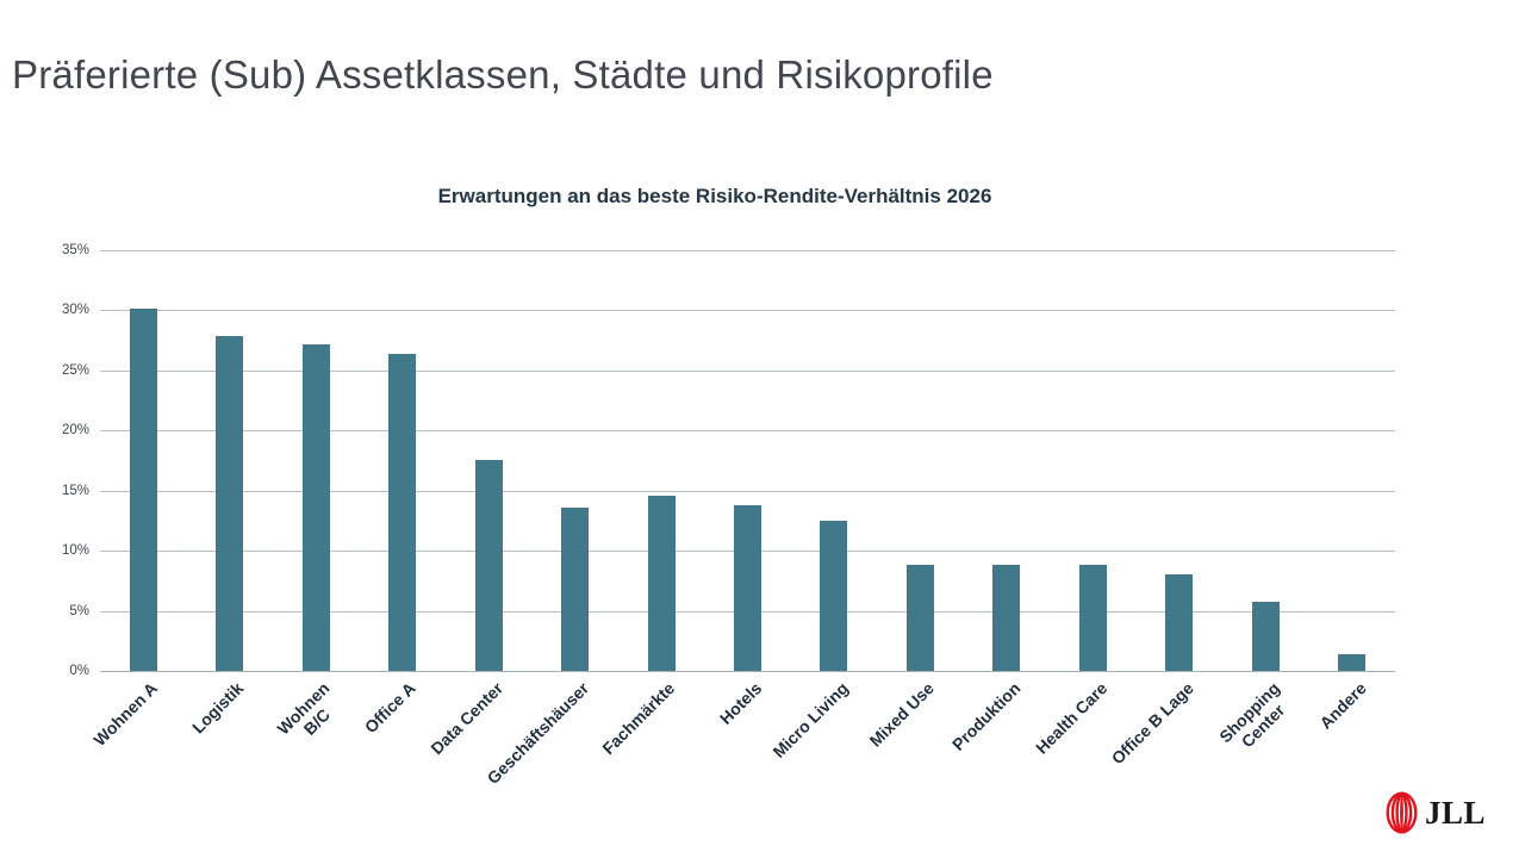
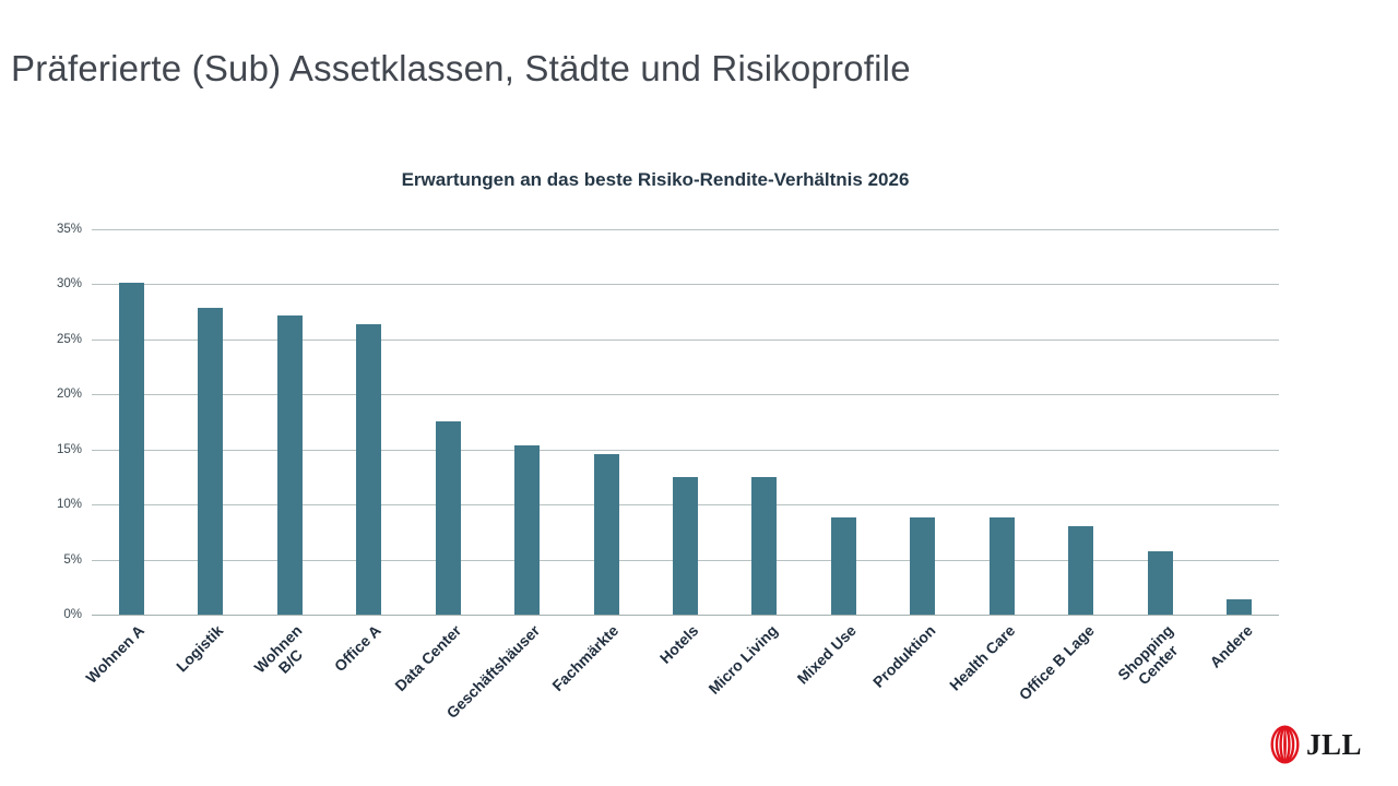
Geschäftshäuser: 13.6% -> 15.4%
Hotels: 13.8% -> 12.5%
